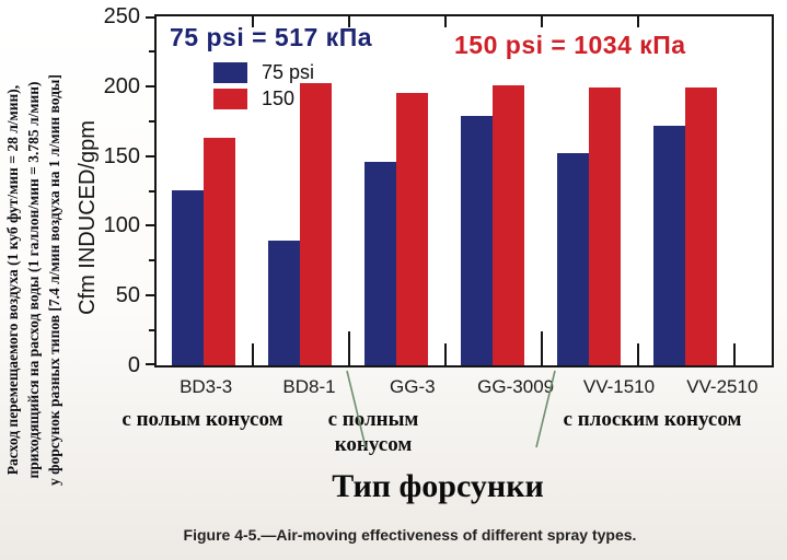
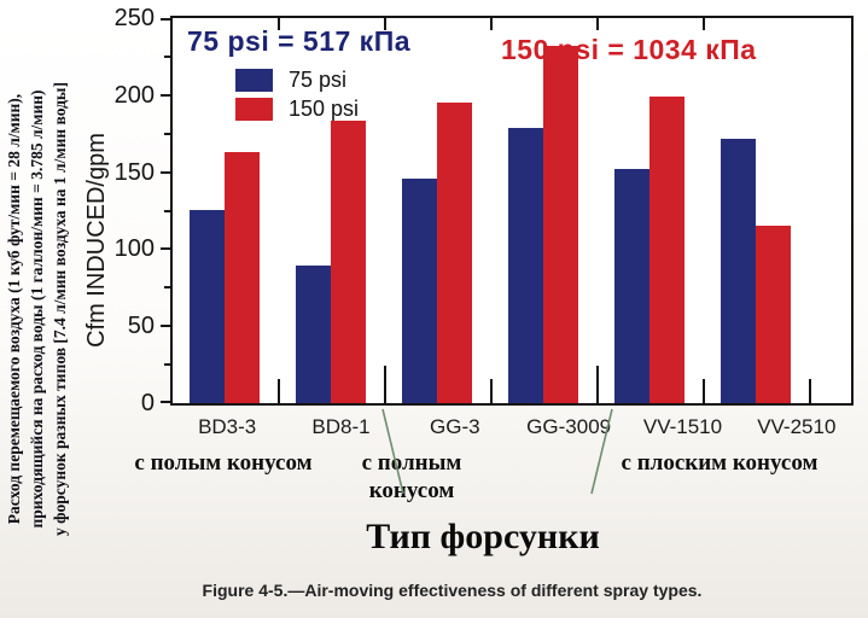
150 psi/BD8-1: 202 -> 183
150 psi/GG-3009: 201 -> 232
150 psi/VV-2510: 199 -> 115
